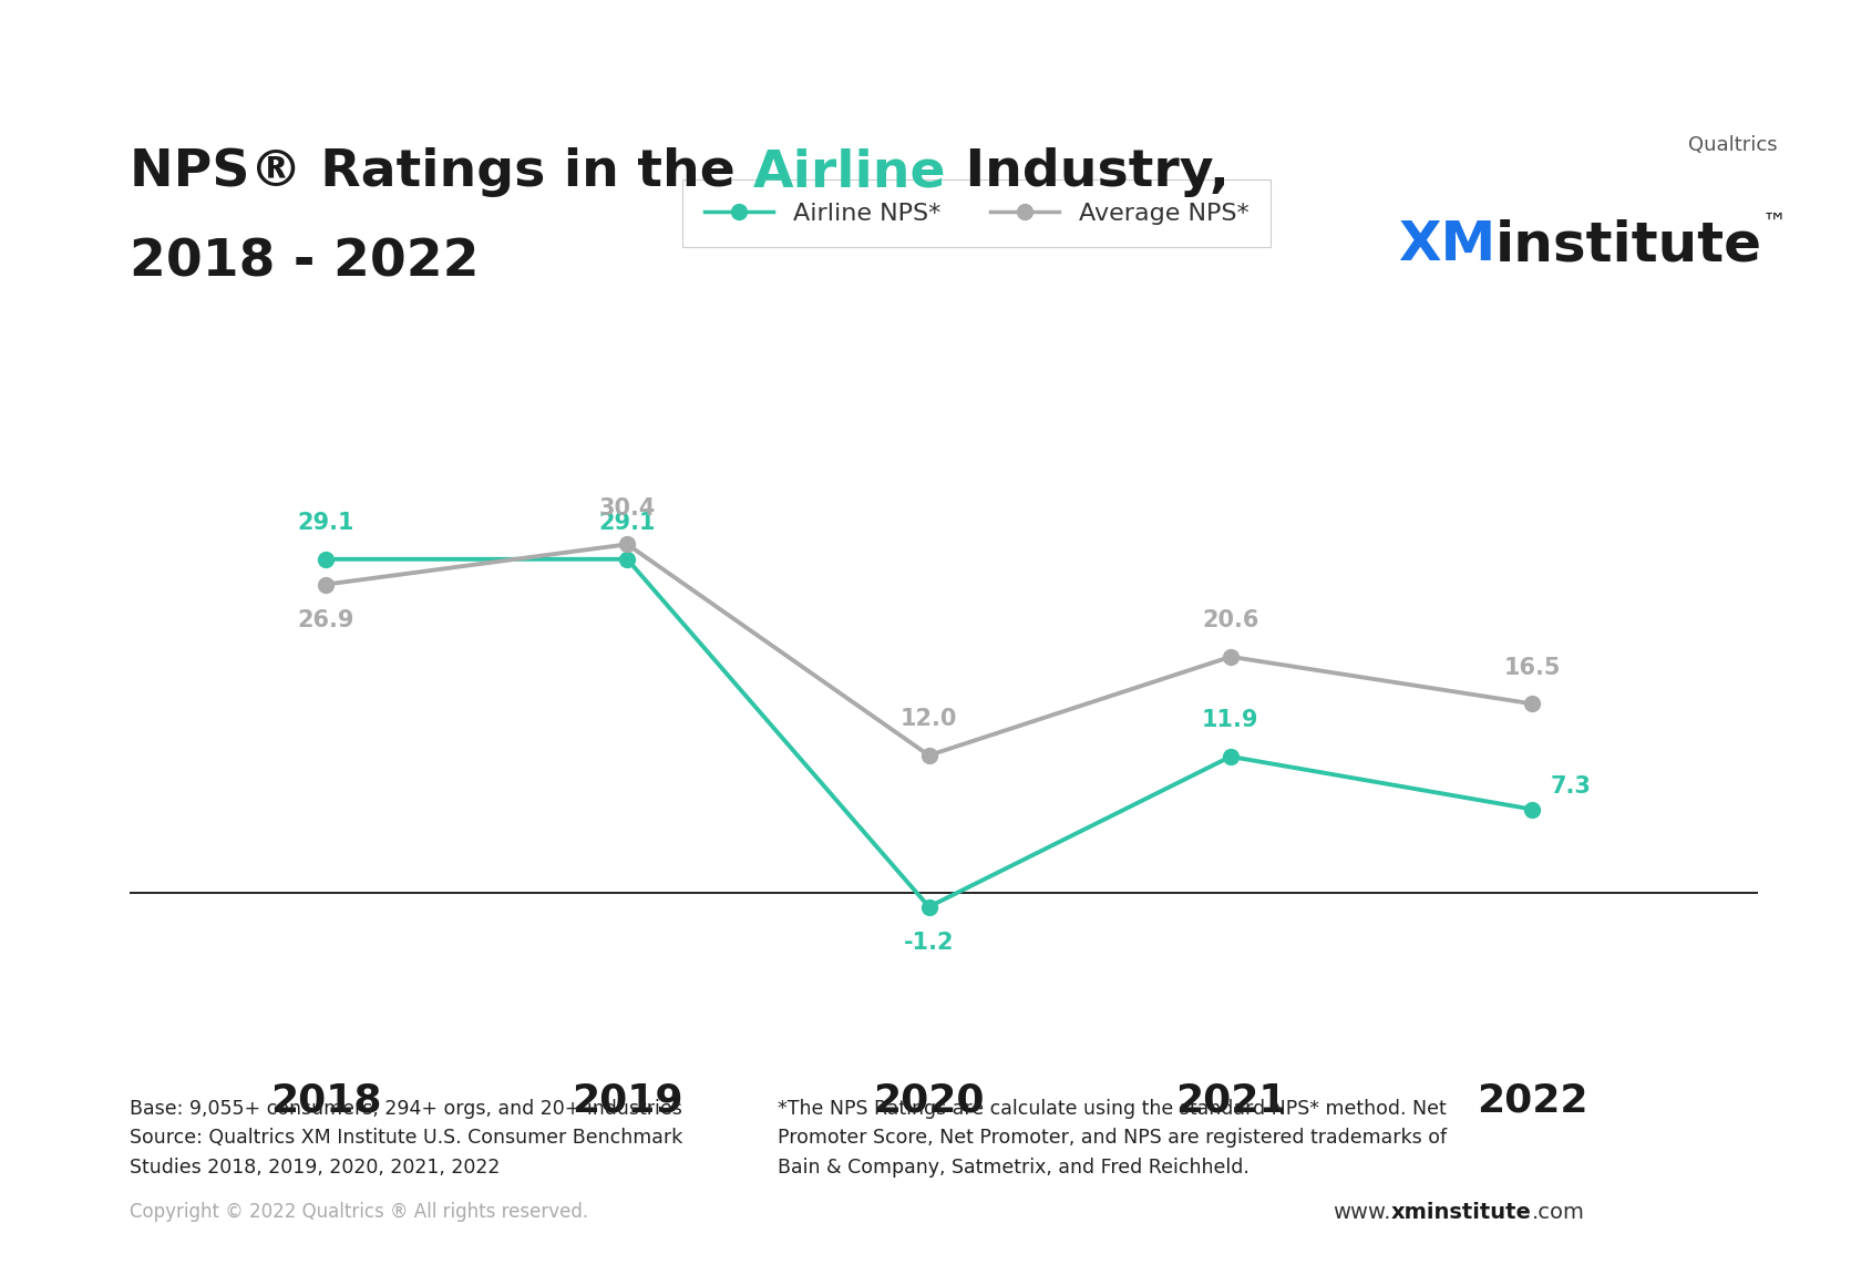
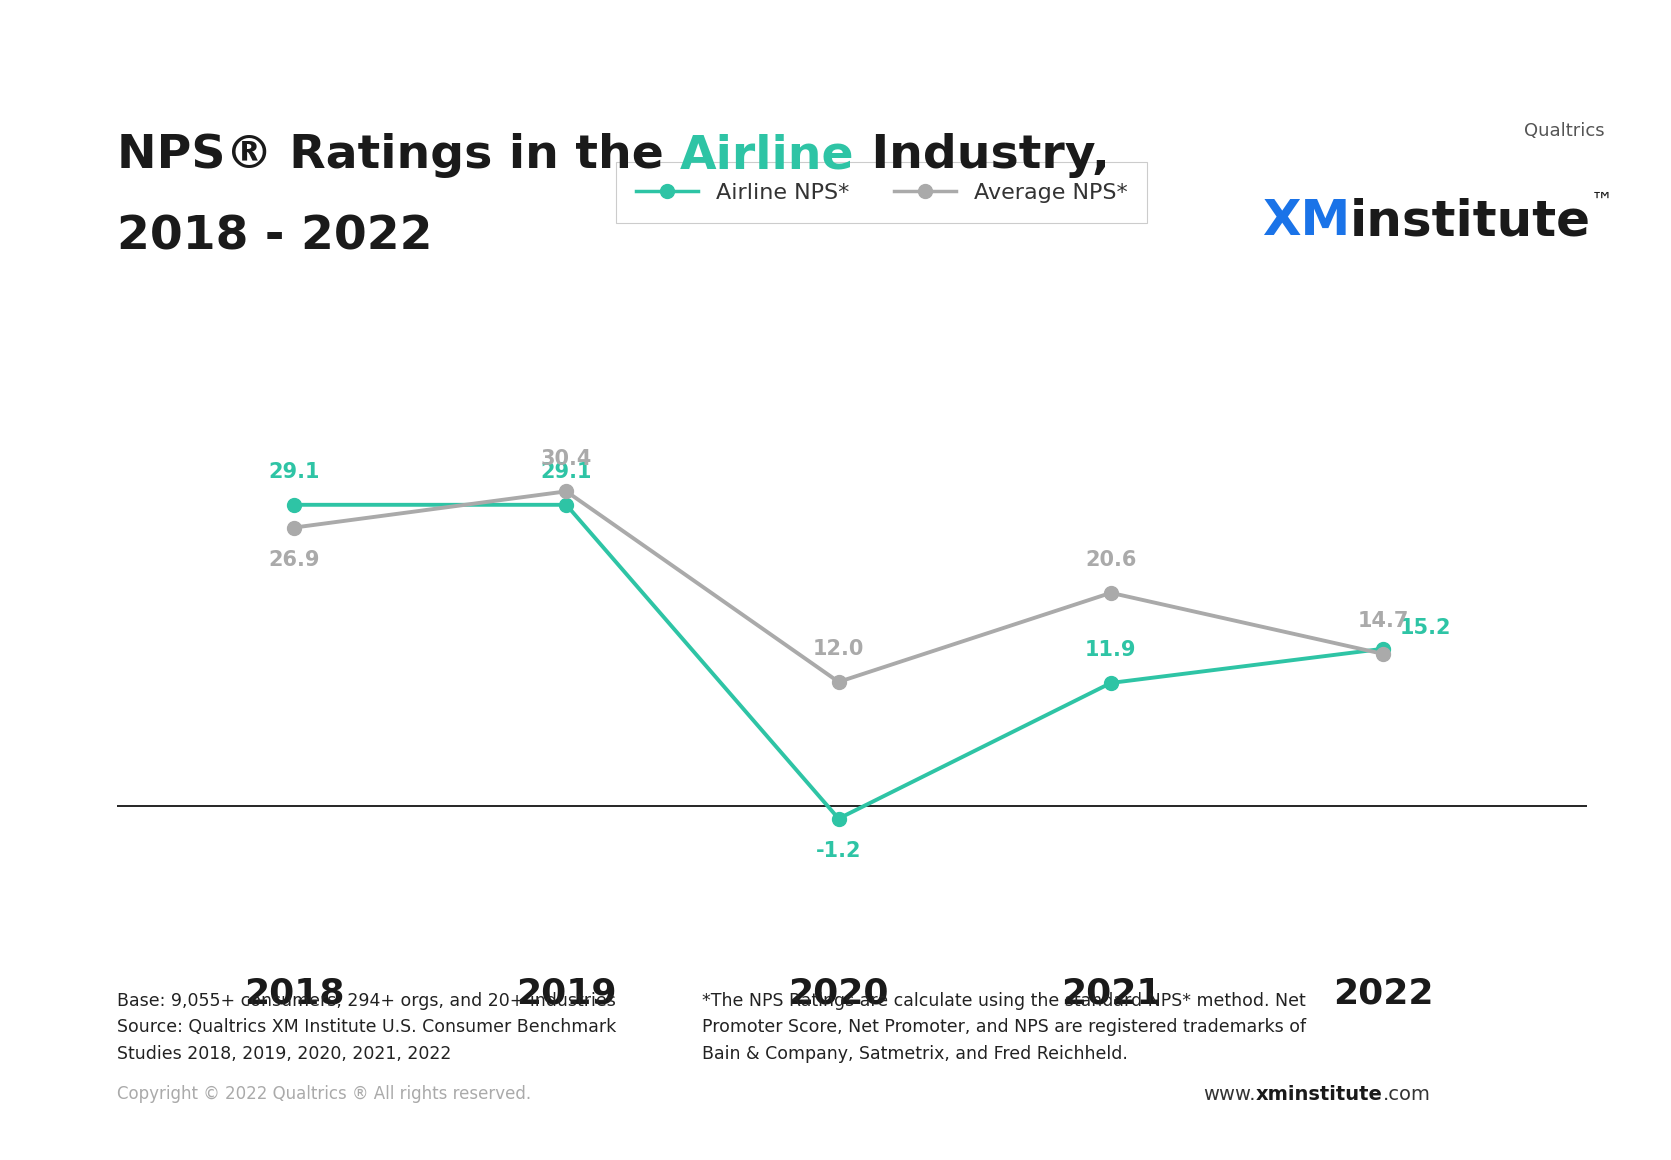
Airline NPS*/2022: 7.3 -> 15.2
Average NPS*/2022: 16.5 -> 14.7
